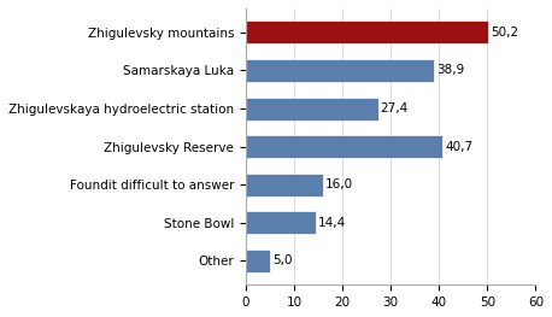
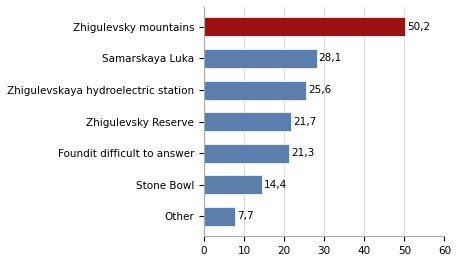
Samarskaya Luka: 38,9 -> 28,1
Zhigulevskaya hydroelectric station: 27,4 -> 25,6
Zhigulevsky Reserve: 40,7 -> 21,7
Foundit difficult to answer: 16,0 -> 21,3
Other: 5,0 -> 7,7
